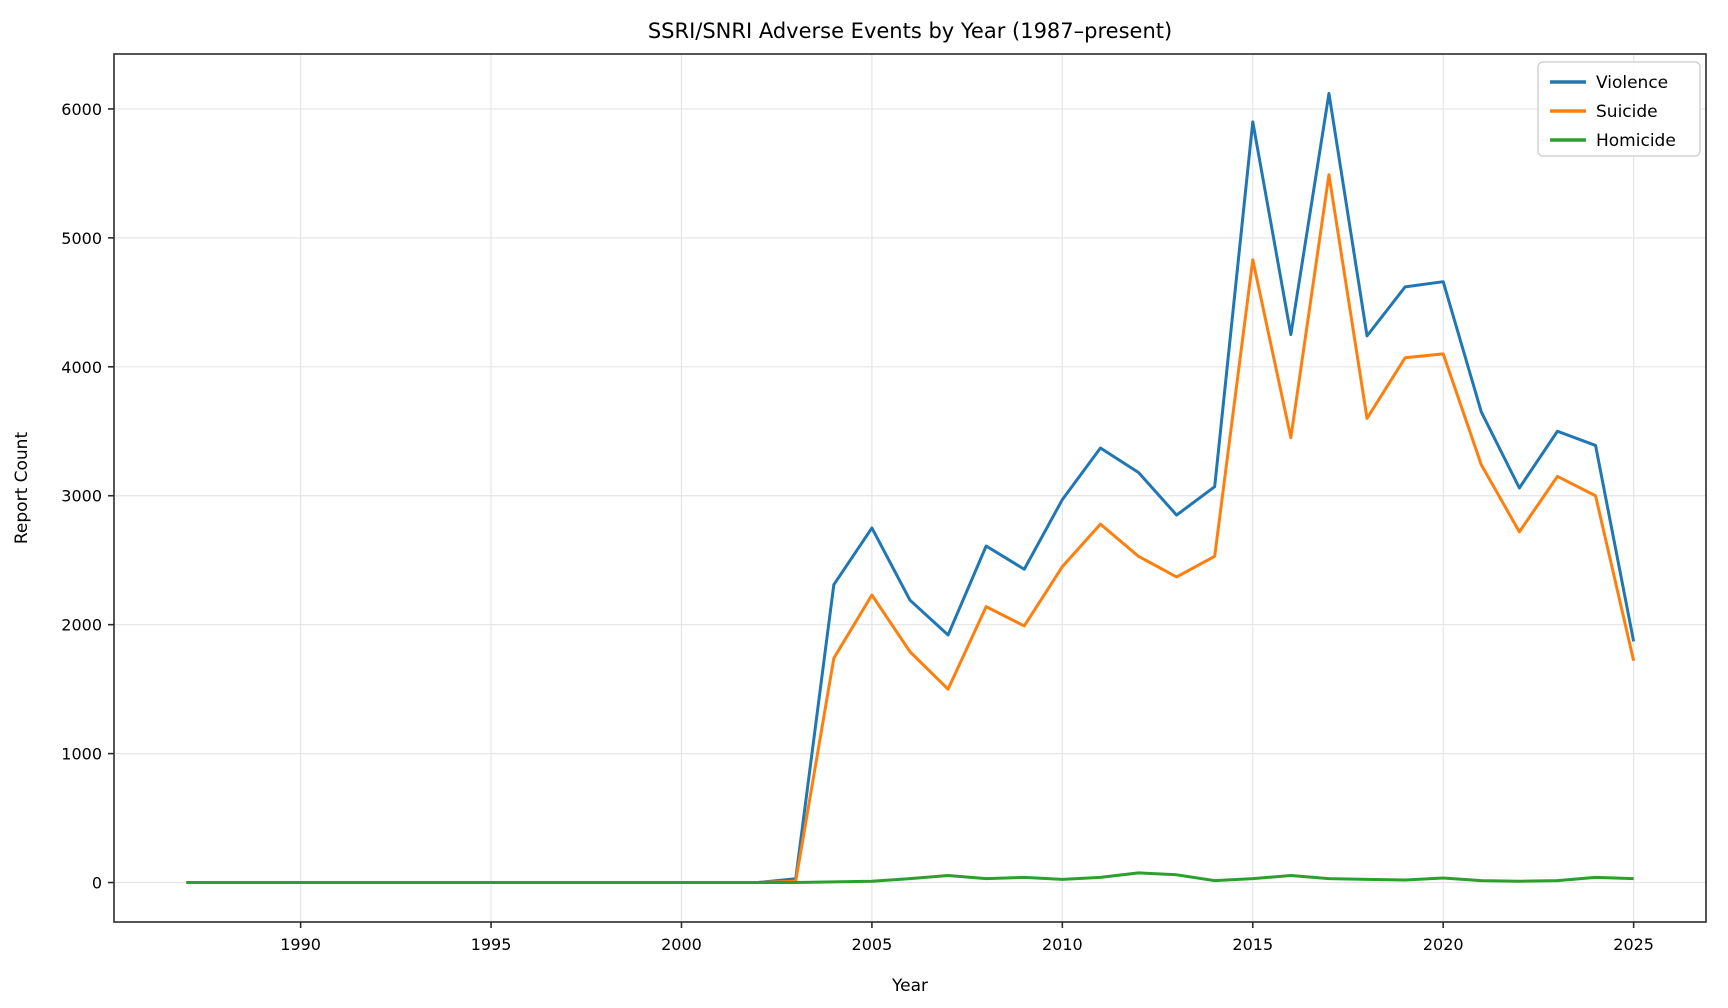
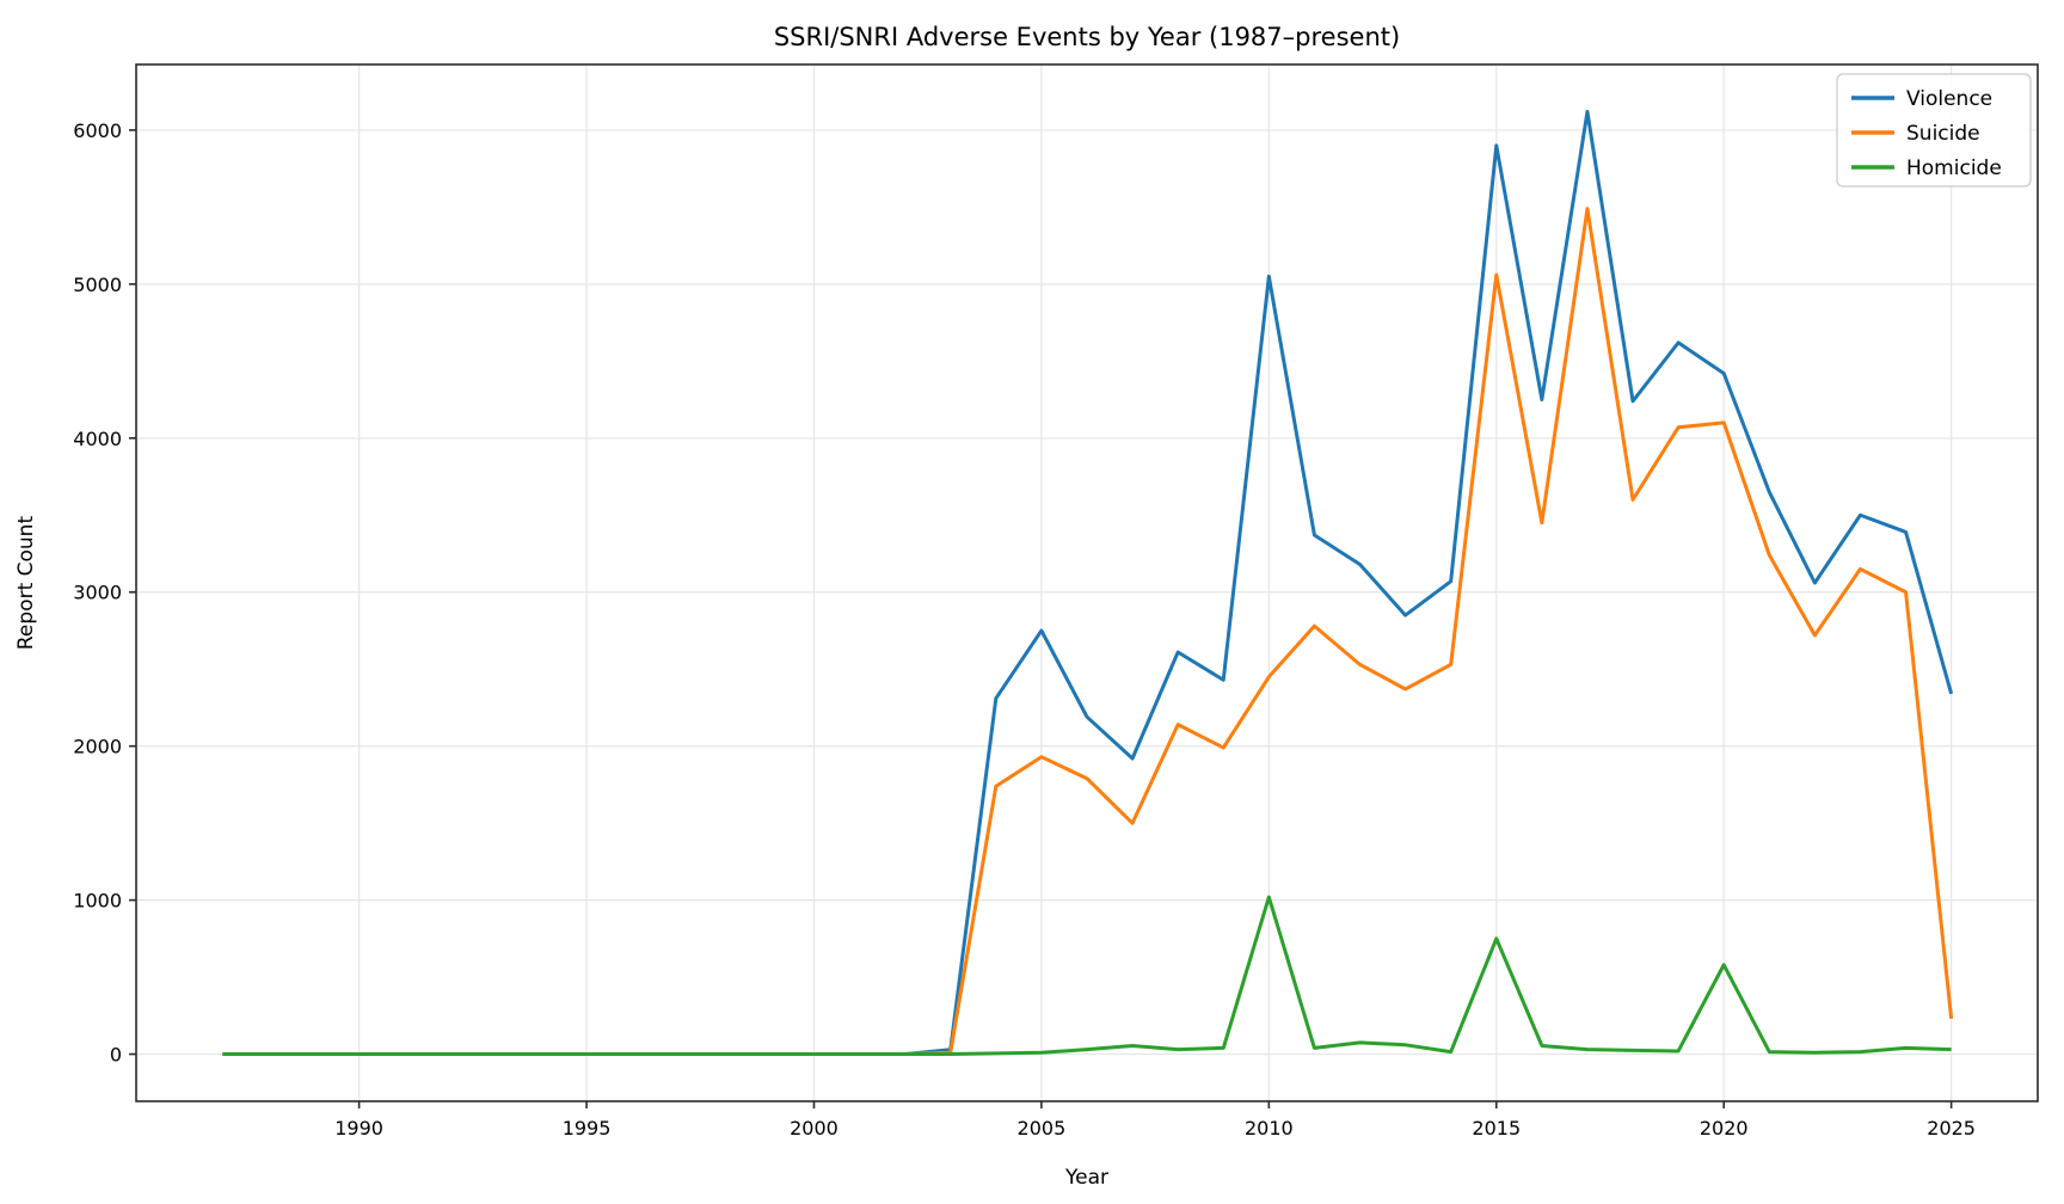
Suicide/2005: 2230 -> 1930
Violence/2010: 2970 -> 5050
Homicide/2010: 20 -> 1020
Suicide/2015: 4830 -> 5060
Homicide/2015: 30 -> 750
Violence/2020: 4660 -> 4420
Homicide/2020: 40 -> 580
Violence/2025: 1870 -> 2340
Suicide/2025: 1720 -> 230
